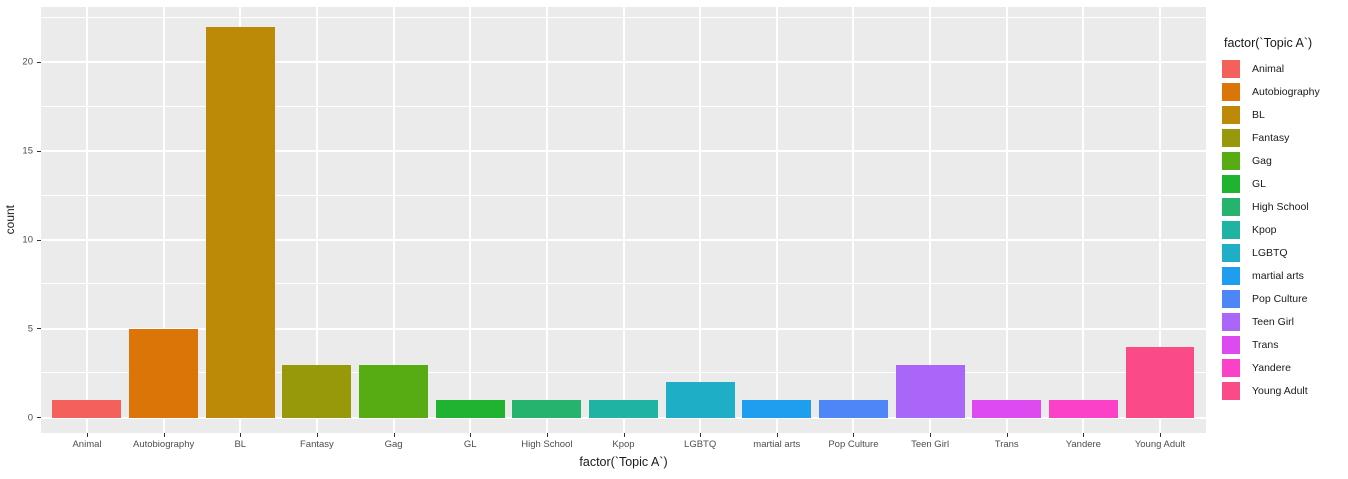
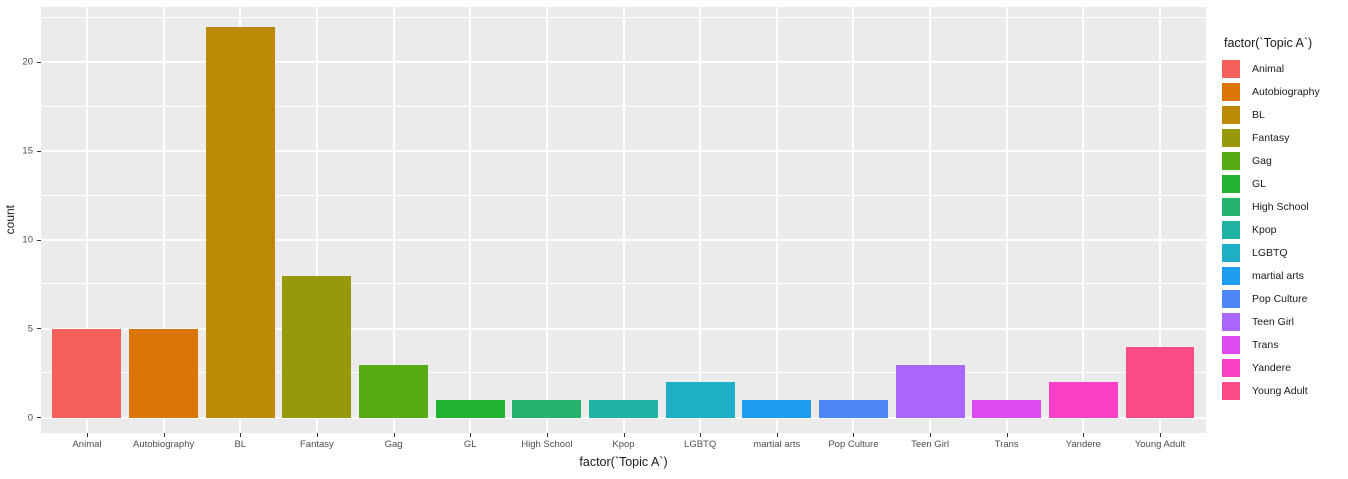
Animal: 1 -> 5
Fantasy: 3 -> 8
Yandere: 1 -> 2
